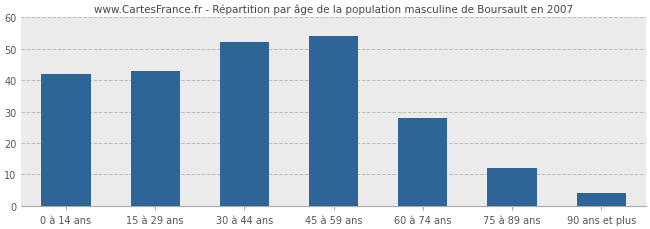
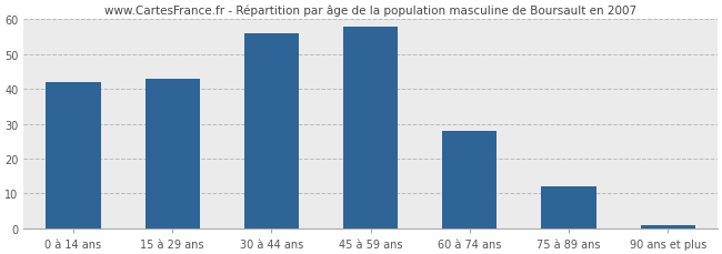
30 à 44 ans: 52 -> 56
45 à 59 ans: 54 -> 58
90 ans et plus: 4 -> 1
